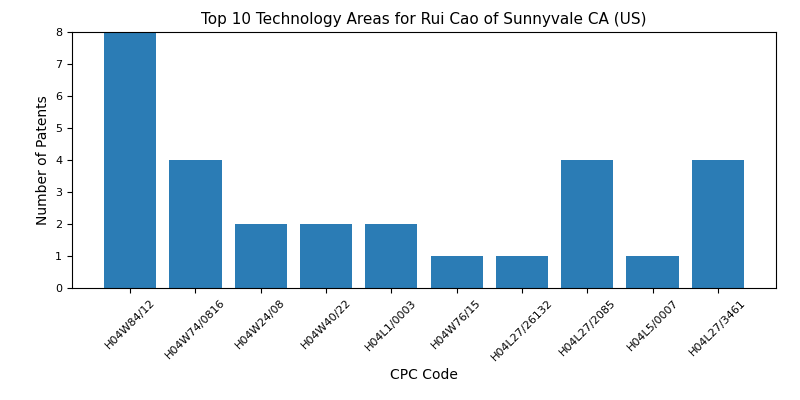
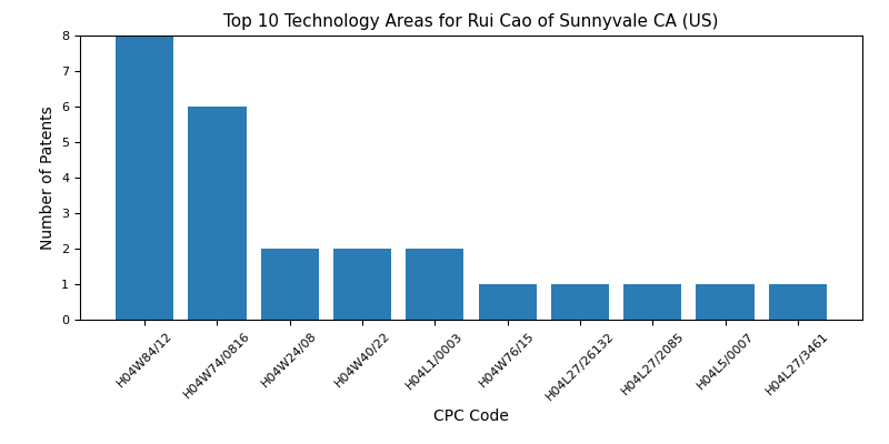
H04W74/0816: 4 -> 6
H04L27/2085: 4 -> 1
H04L27/3461: 4 -> 1
